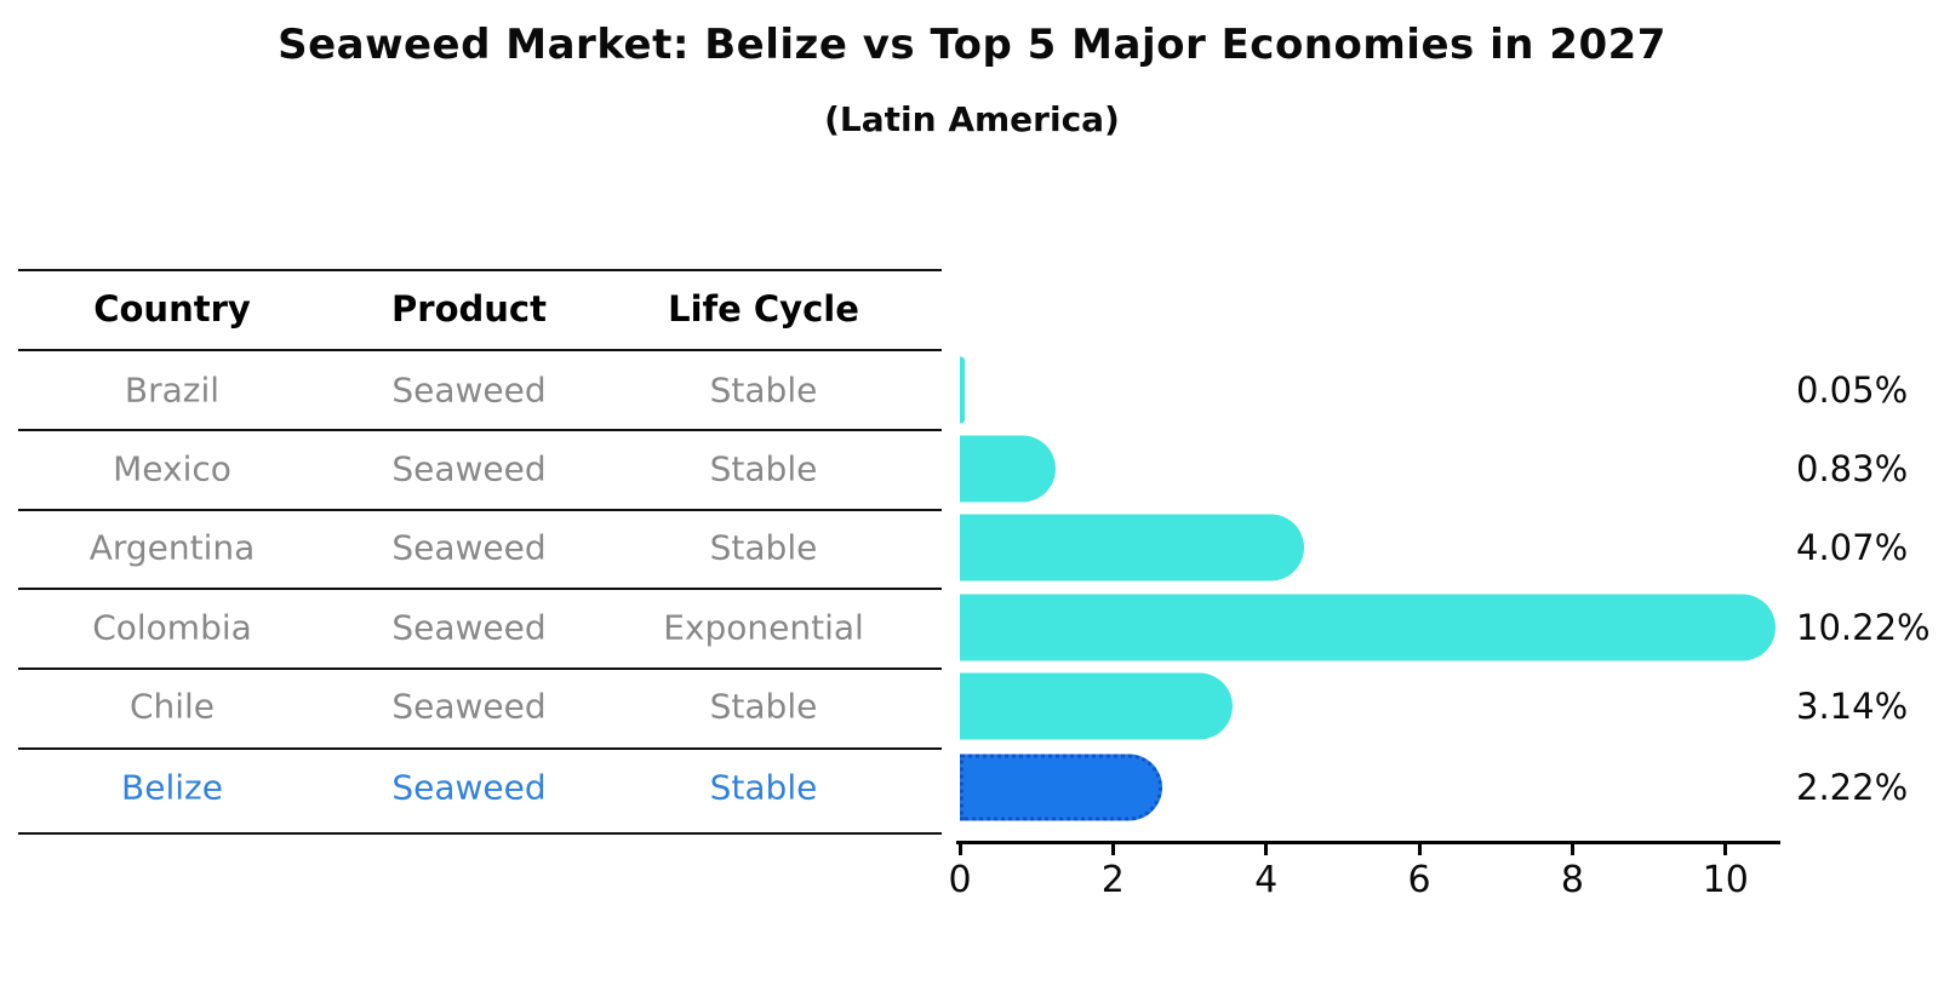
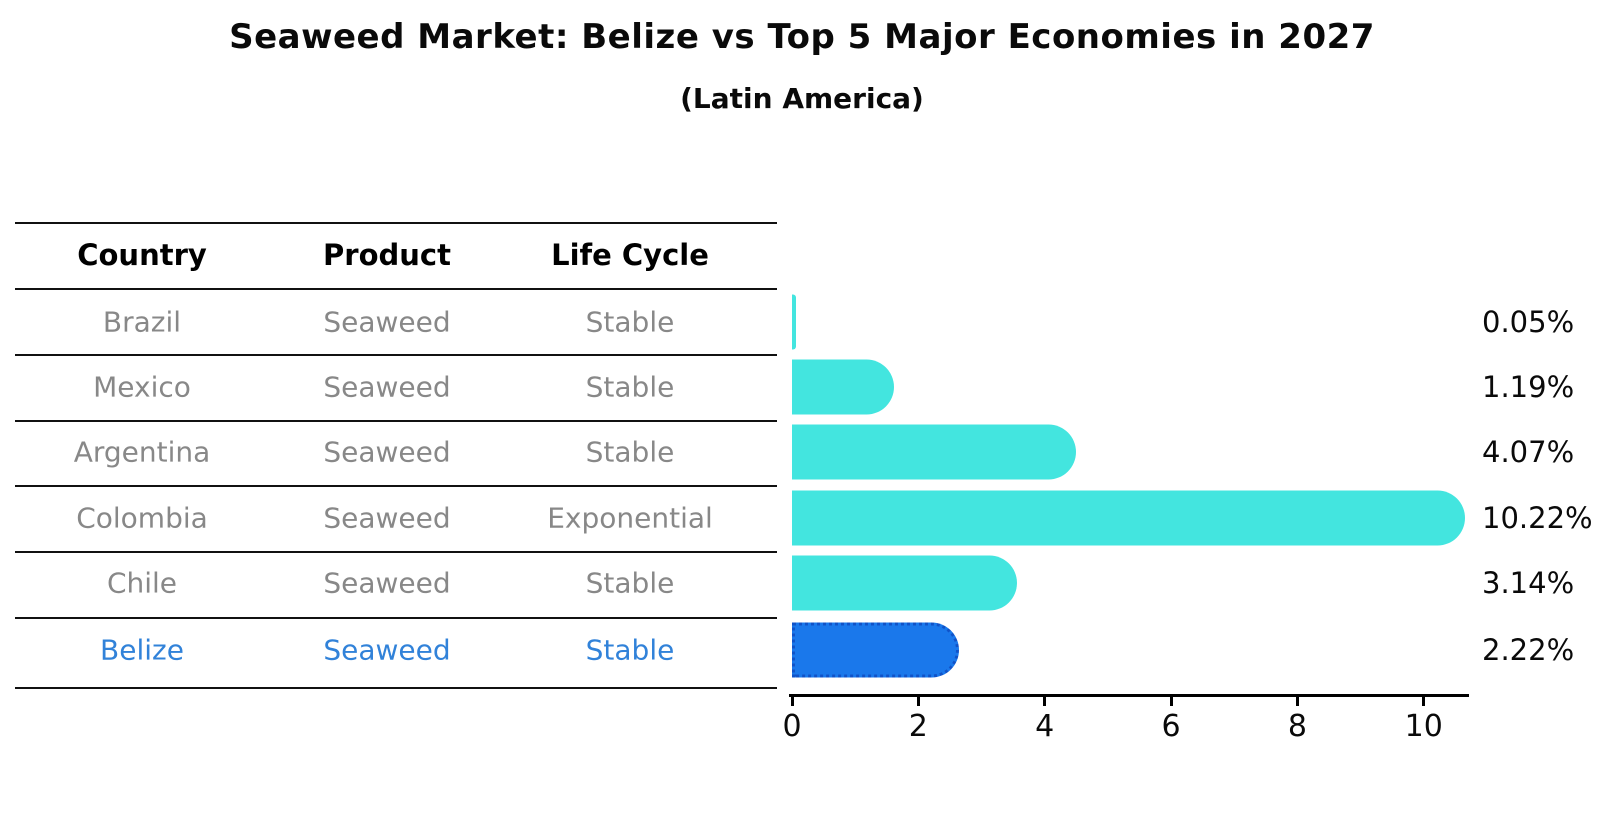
Mexico: 0.83% -> 1.19%
